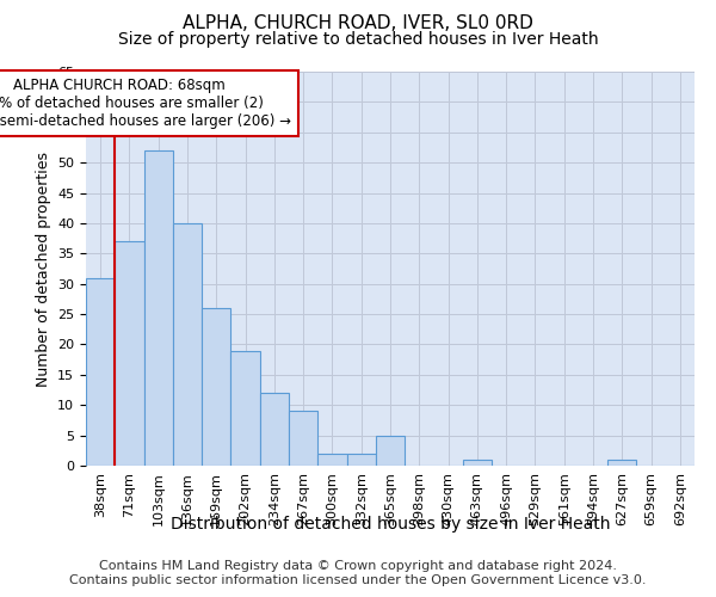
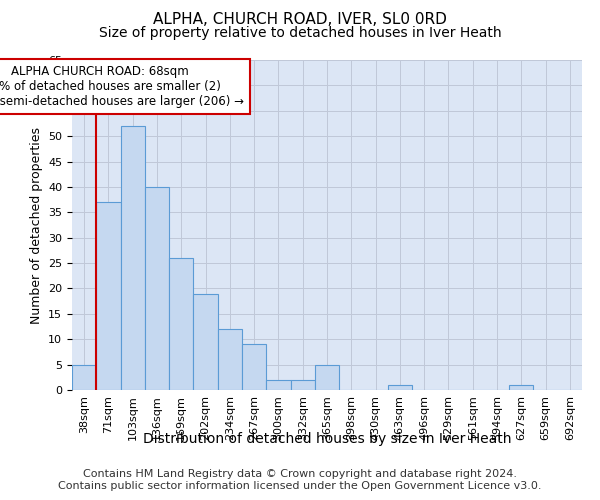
38sqm: 31 -> 5
